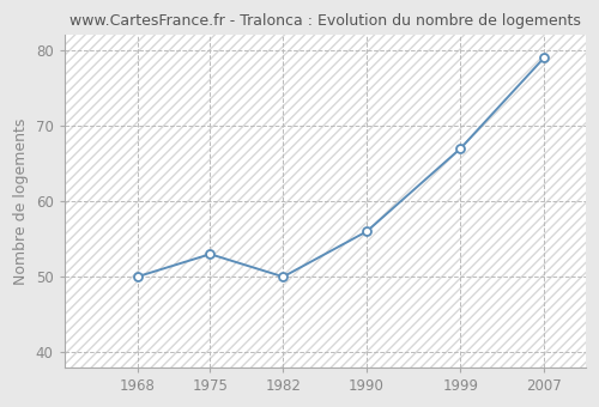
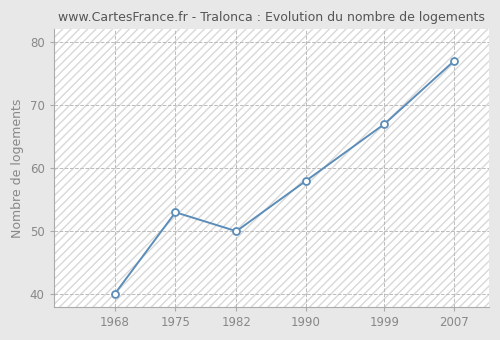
1968: 50 -> 40
1990: 56 -> 58
2007: 79 -> 77
